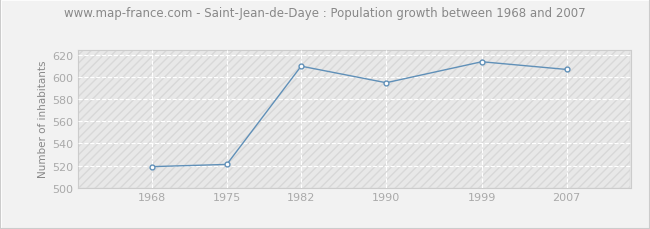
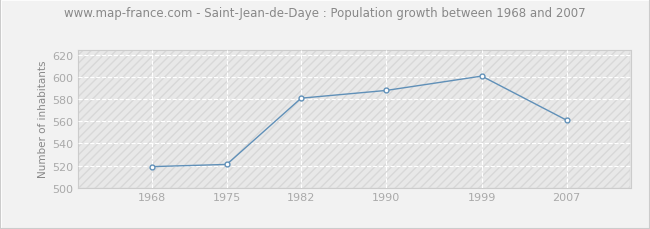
1982: 610 -> 581
1990: 595 -> 588
1999: 614 -> 601
2007: 607 -> 561
